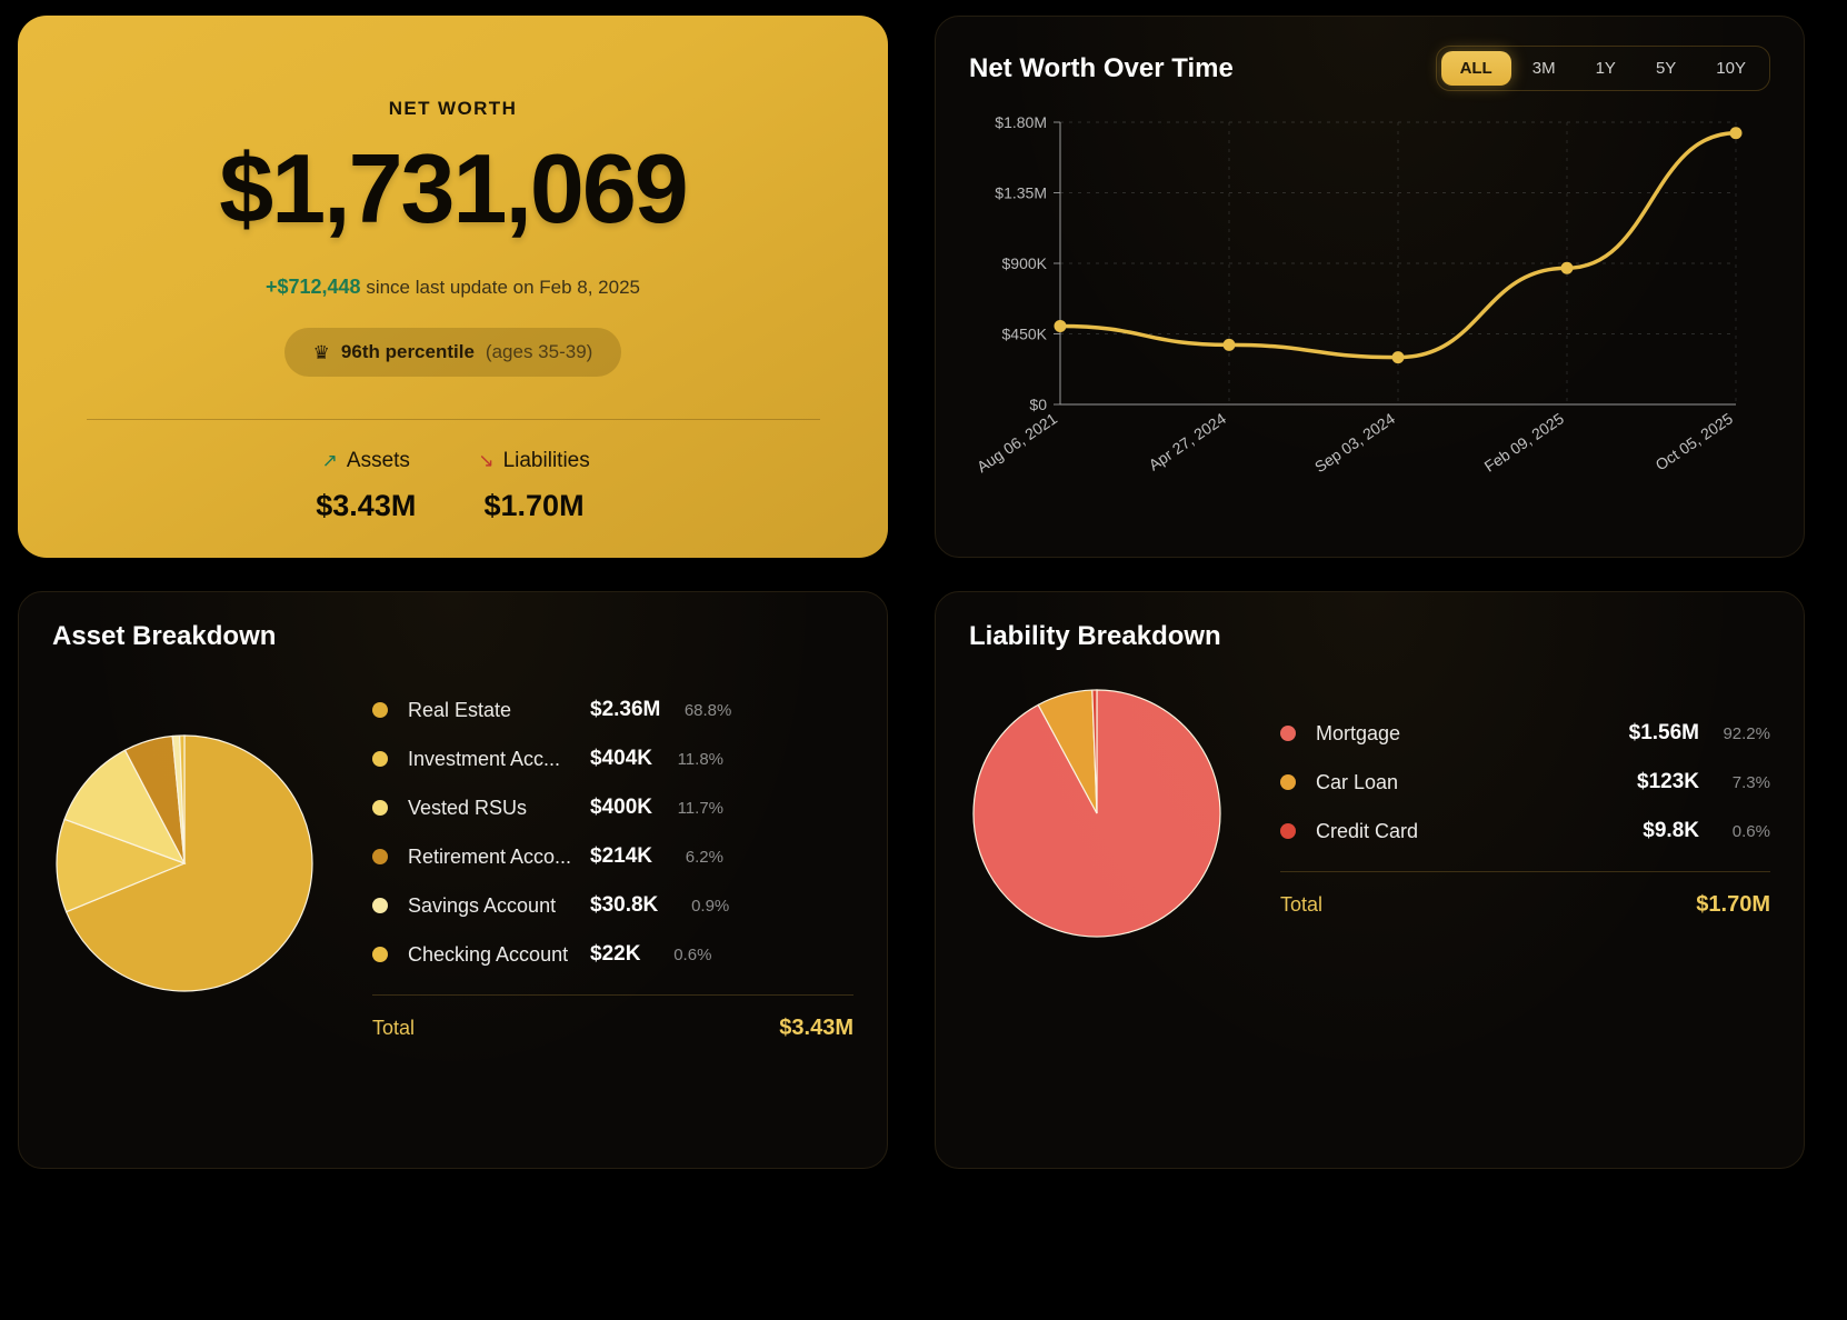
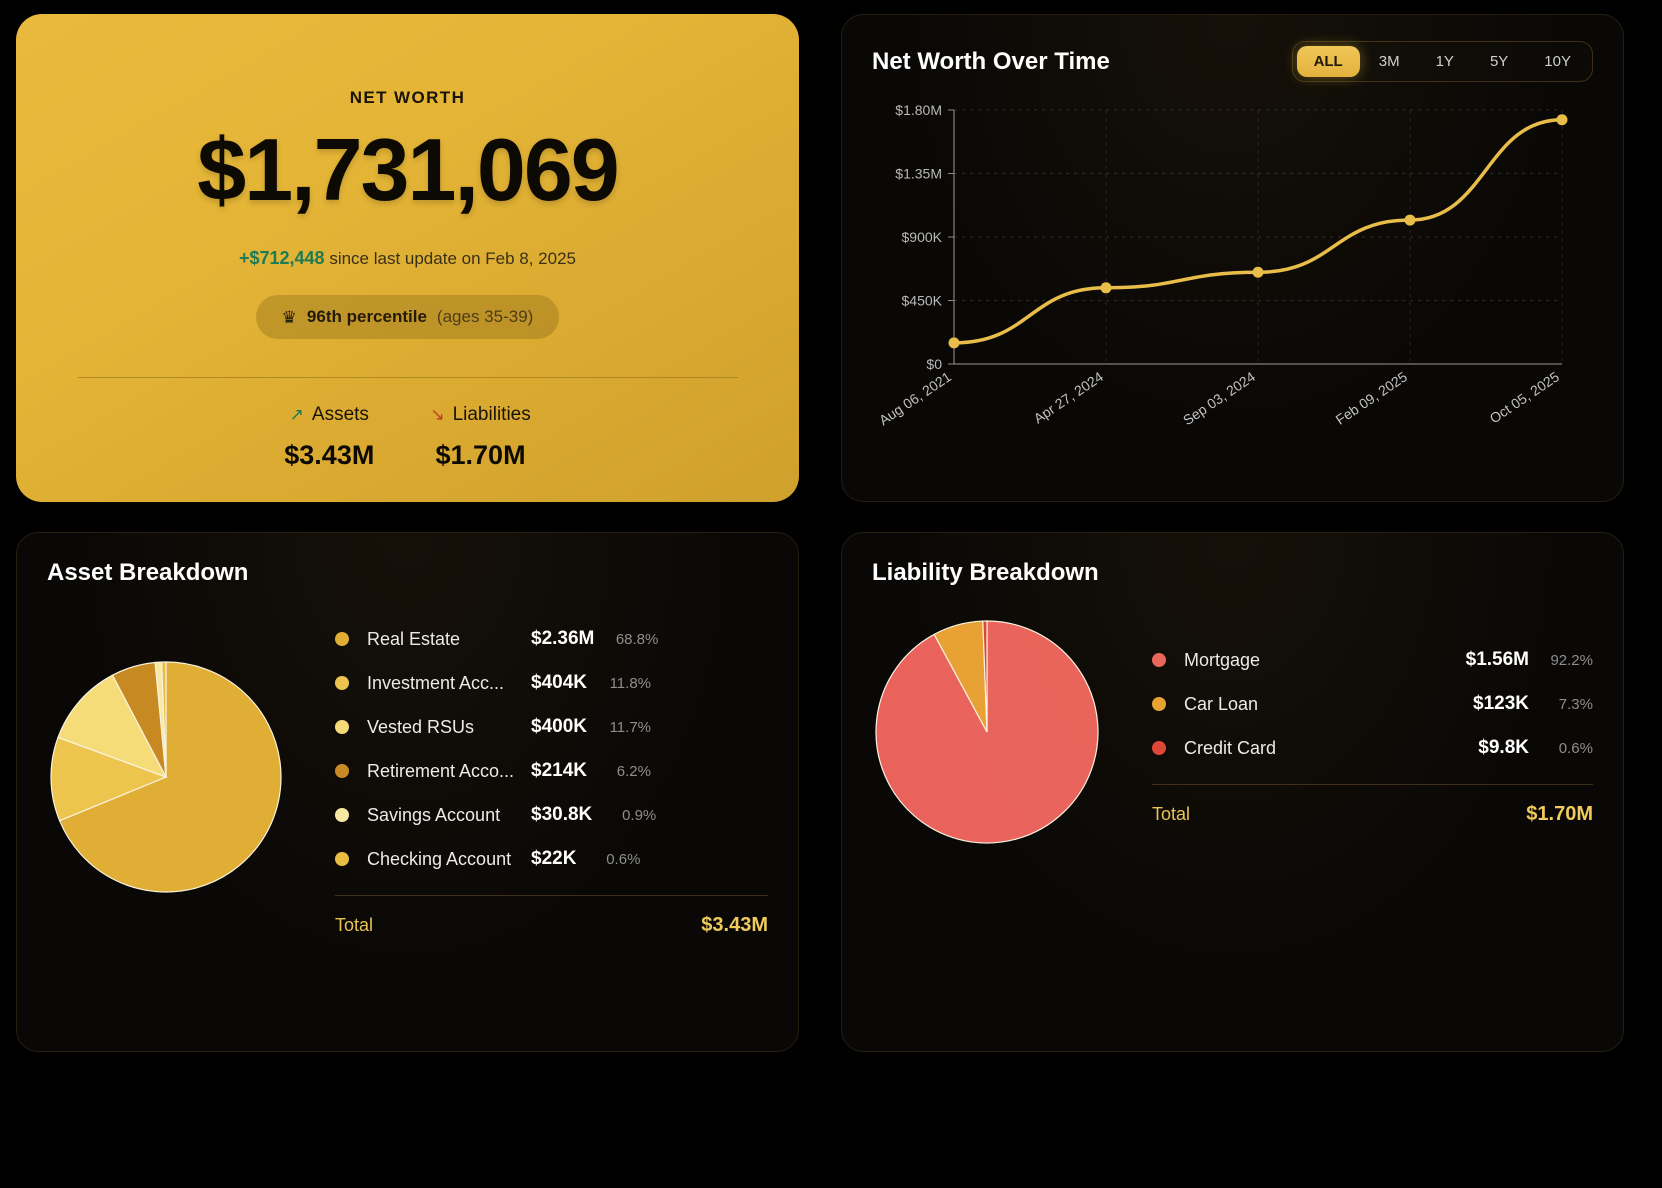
Aug 06, 2021: $500K -> $150K
Apr 27, 2024: $380K -> $540K
Sep 03, 2024: $300K -> $650K
Feb 09, 2025: $870K -> $1020K
